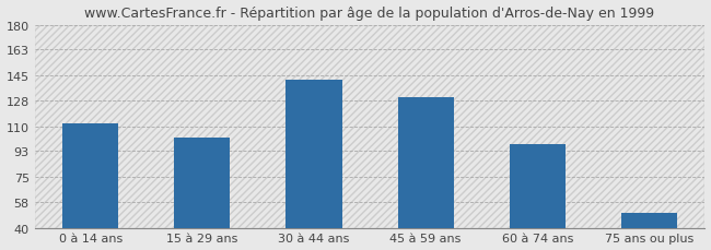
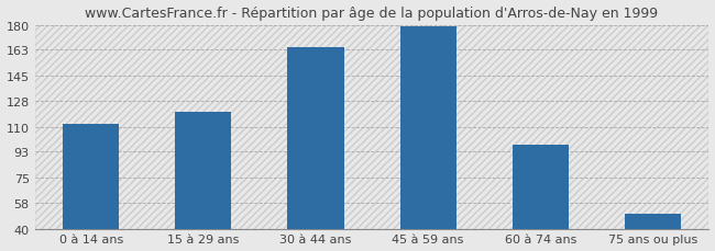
15 à 29 ans: 102 -> 120
30 à 44 ans: 142 -> 165
45 à 59 ans: 130 -> 179
